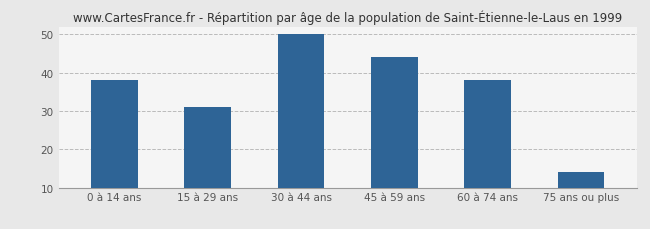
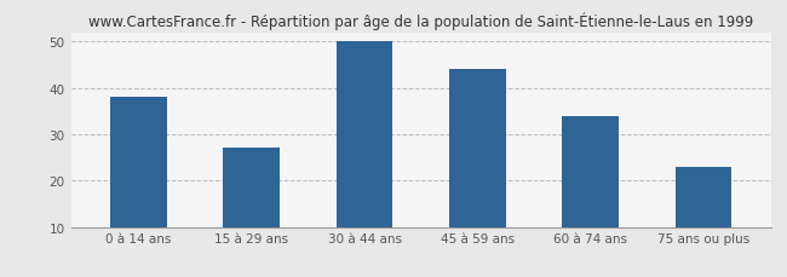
15 à 29 ans: 31 -> 27
60 à 74 ans: 38 -> 34
75 ans ou plus: 14 -> 23
